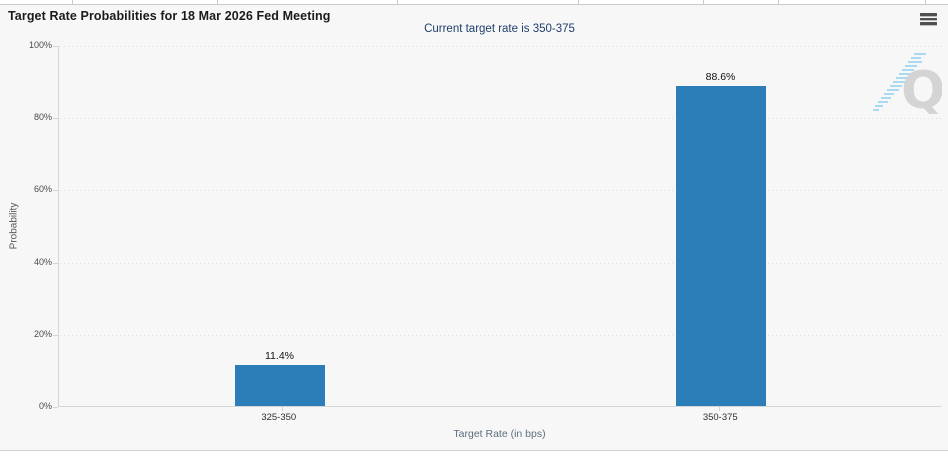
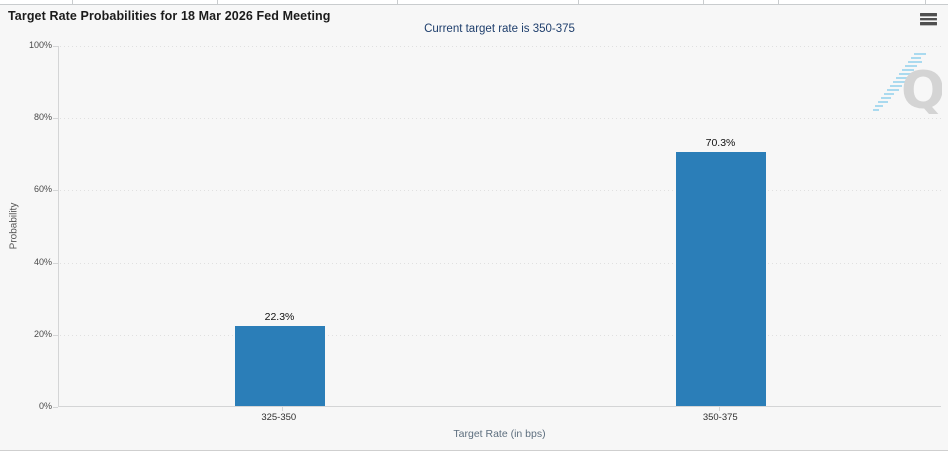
325-350: 11.4% -> 22.3%
350-375: 88.6% -> 70.3%
